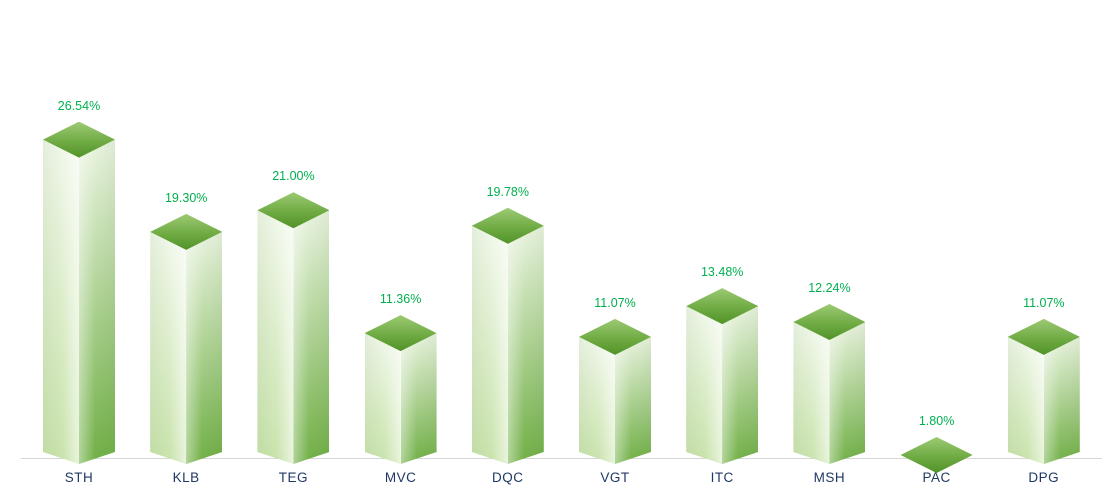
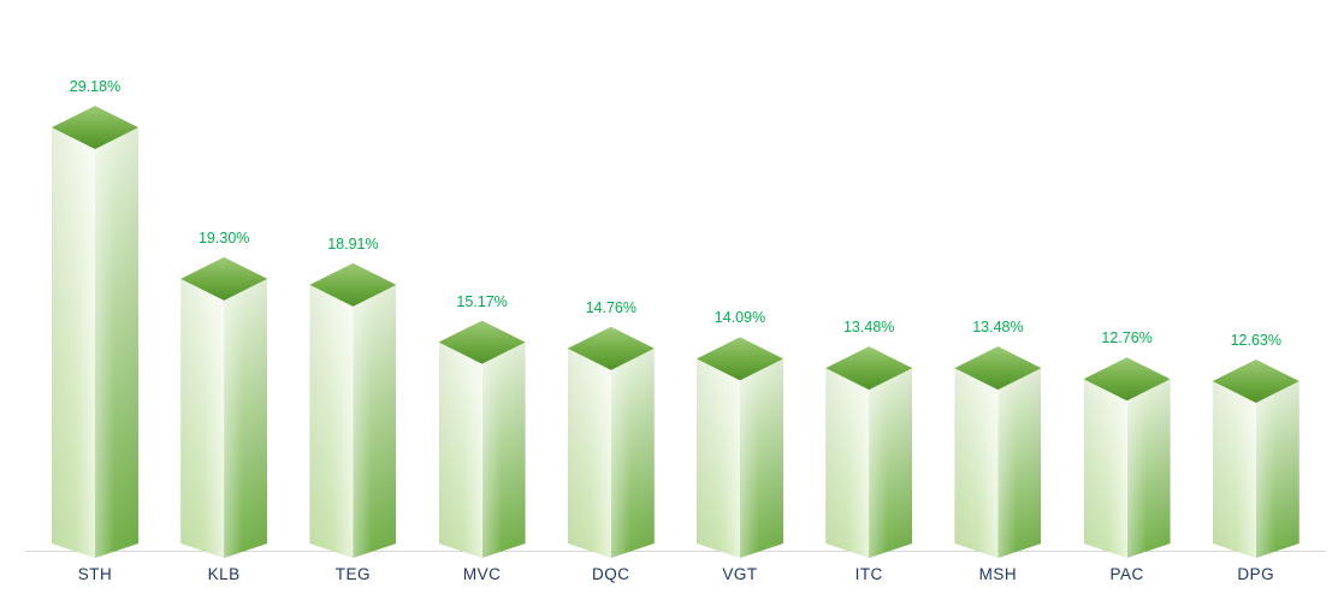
STH: 26.54% -> 29.18%
TEG: 21.00% -> 18.91%
MVC: 11.36% -> 15.17%
DQC: 19.78% -> 14.76%
VGT: 11.07% -> 14.09%
MSH: 12.24% -> 13.48%
PAC: 1.80% -> 12.76%
DPG: 11.07% -> 12.63%
